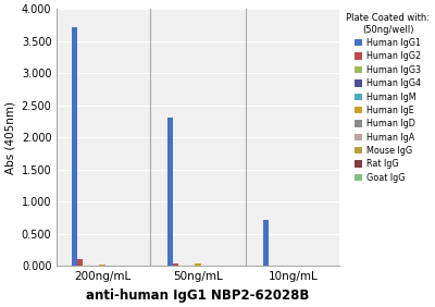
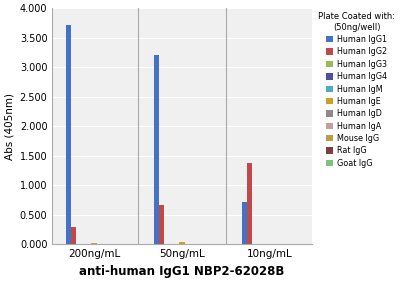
Human IgG2/200ng/mL: 0.11 -> 0.30
Human IgG1/50ng/mL: 2.31 -> 3.20
Human IgG2/50ng/mL: 0.04 -> 0.66
Human IgG2/10ng/mL: 0.00 -> 1.38
